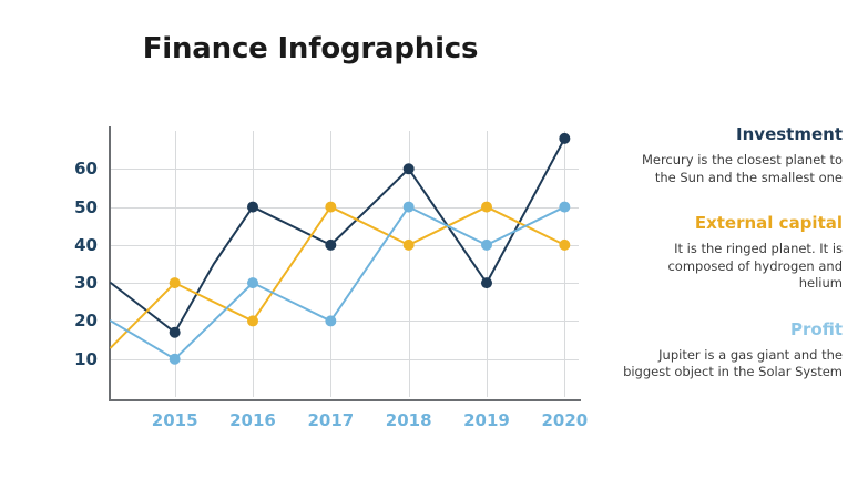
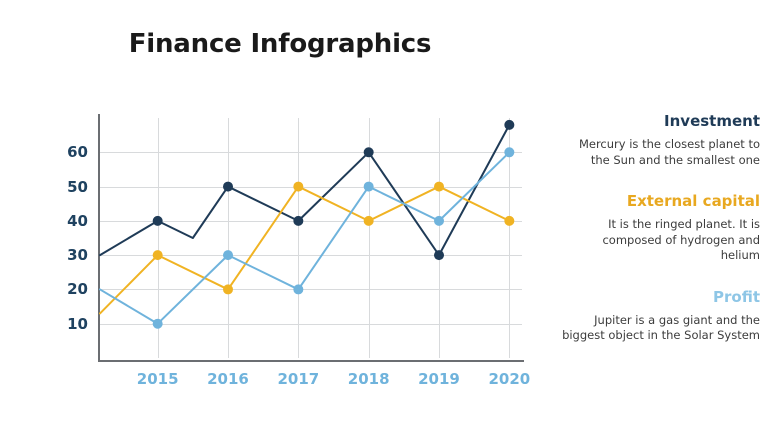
Investment/2015: 17 -> 40
Profit/2020: 50 -> 60
